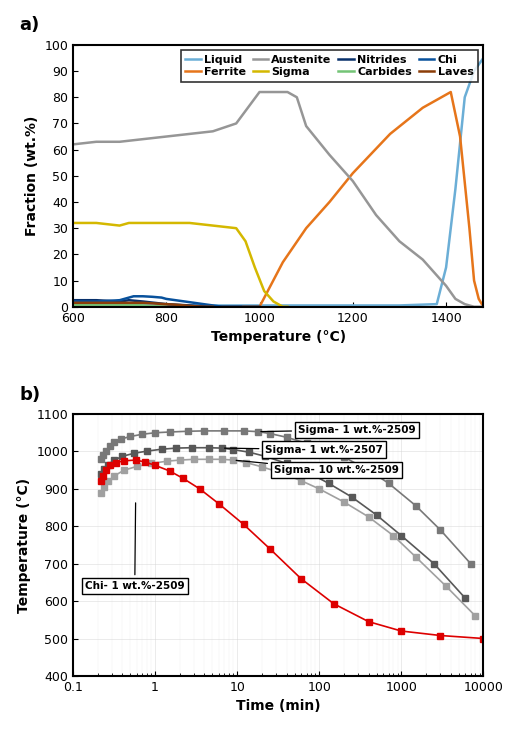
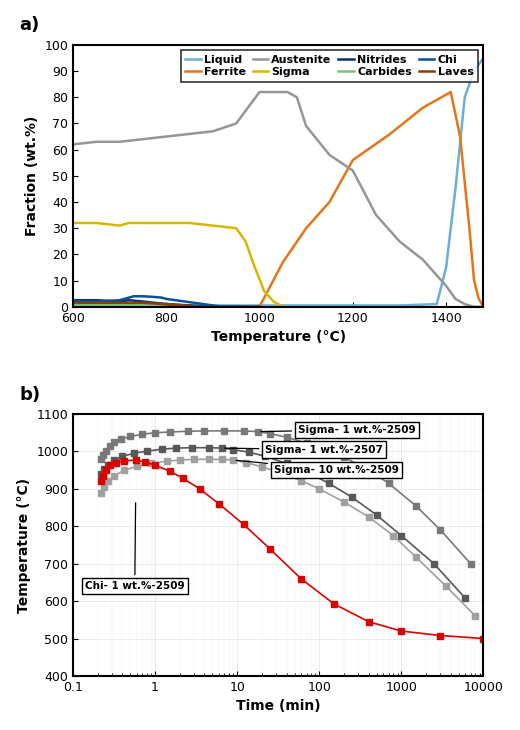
Ferrite/1200: 51 -> 56
Austenite/1200: 48 -> 52
